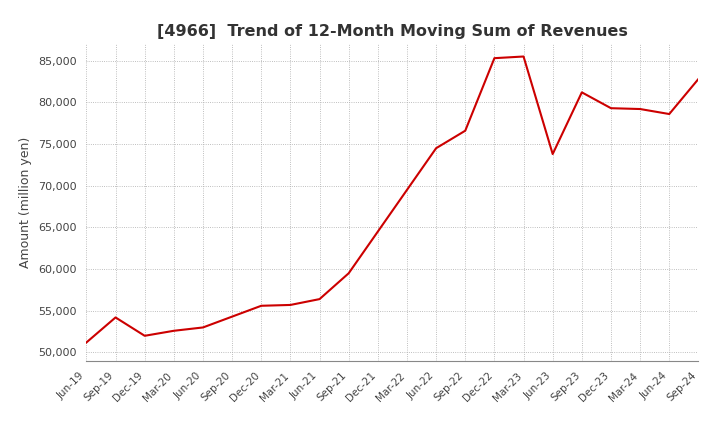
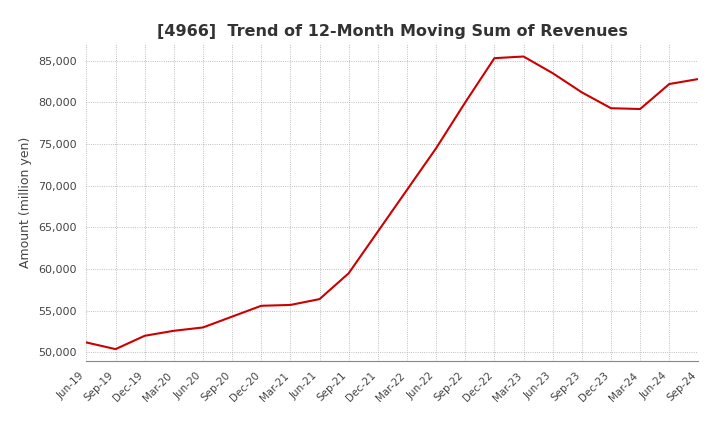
Sep-19: 54,200 -> 50,400
Sep-22: 76,600 -> 80,000
Jun-23: 73,800 -> 83,500
Jun-24: 78,600 -> 82,200
